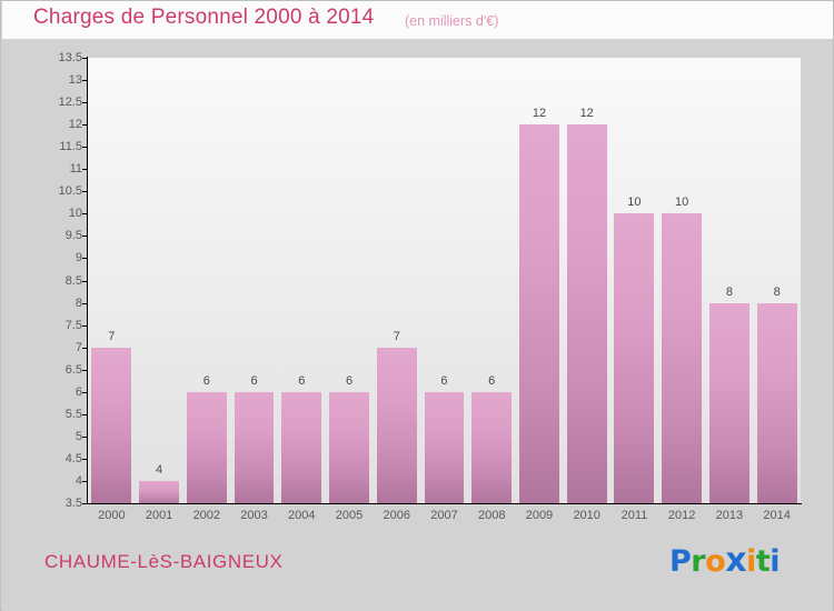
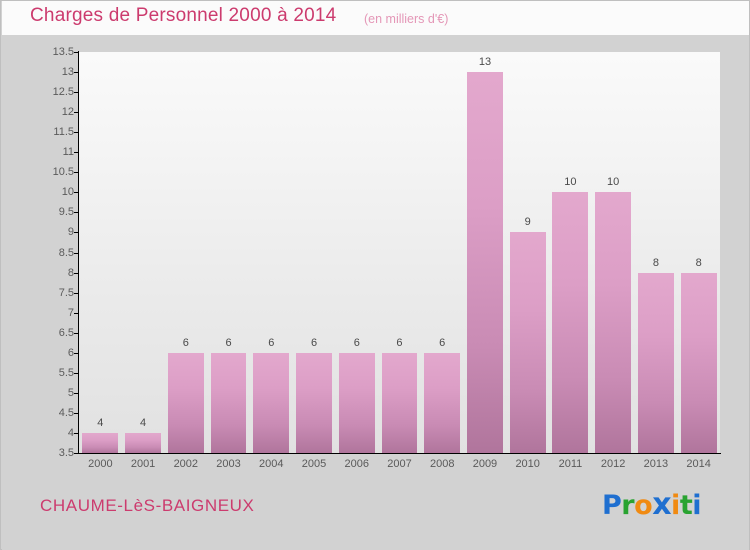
2000: 7 -> 4
2006: 7 -> 6
2009: 12 -> 13
2010: 12 -> 9
